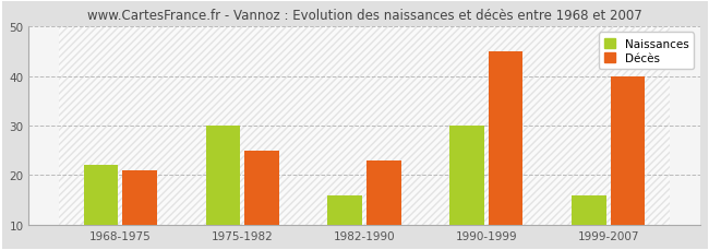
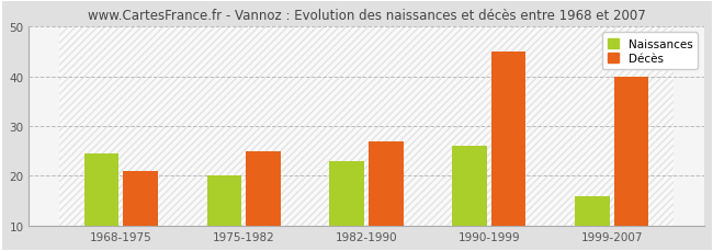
Naissances/1968-1975: 22.0 -> 24.5
Naissances/1975-1982: 30.0 -> 20.0
Naissances/1982-1990: 16.0 -> 23.0
Décès/1982-1990: 23 -> 27
Naissances/1990-1999: 30.0 -> 26.0
